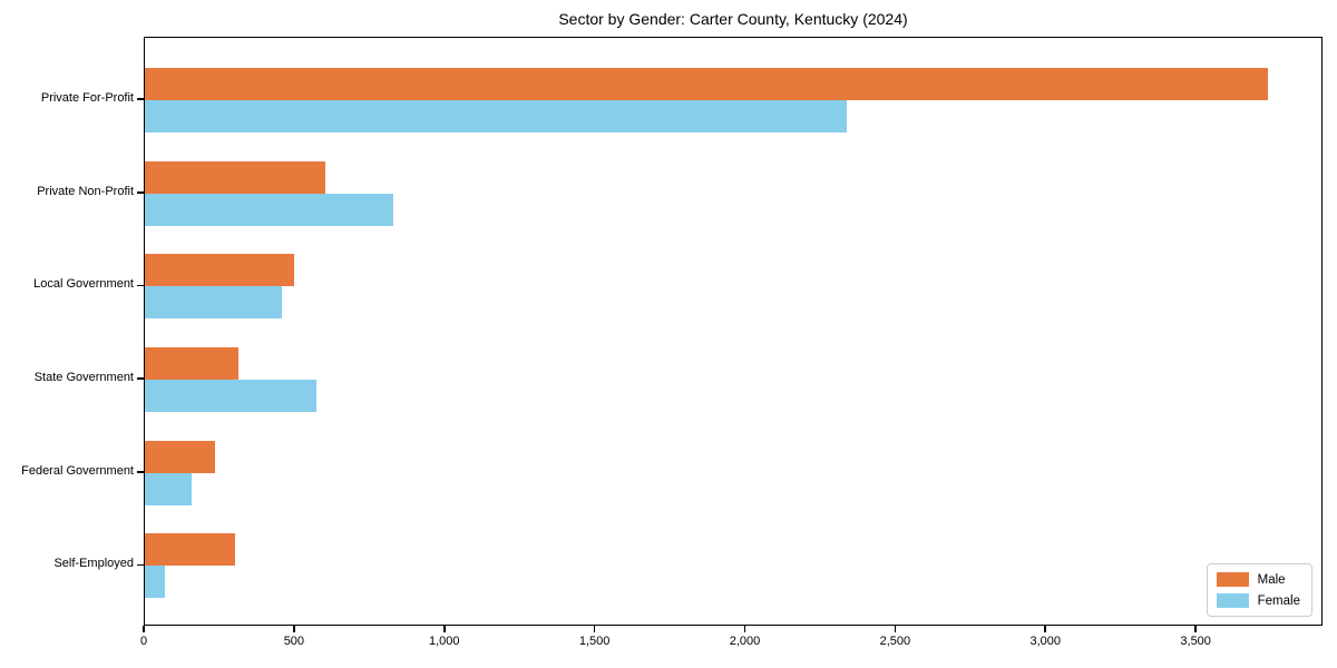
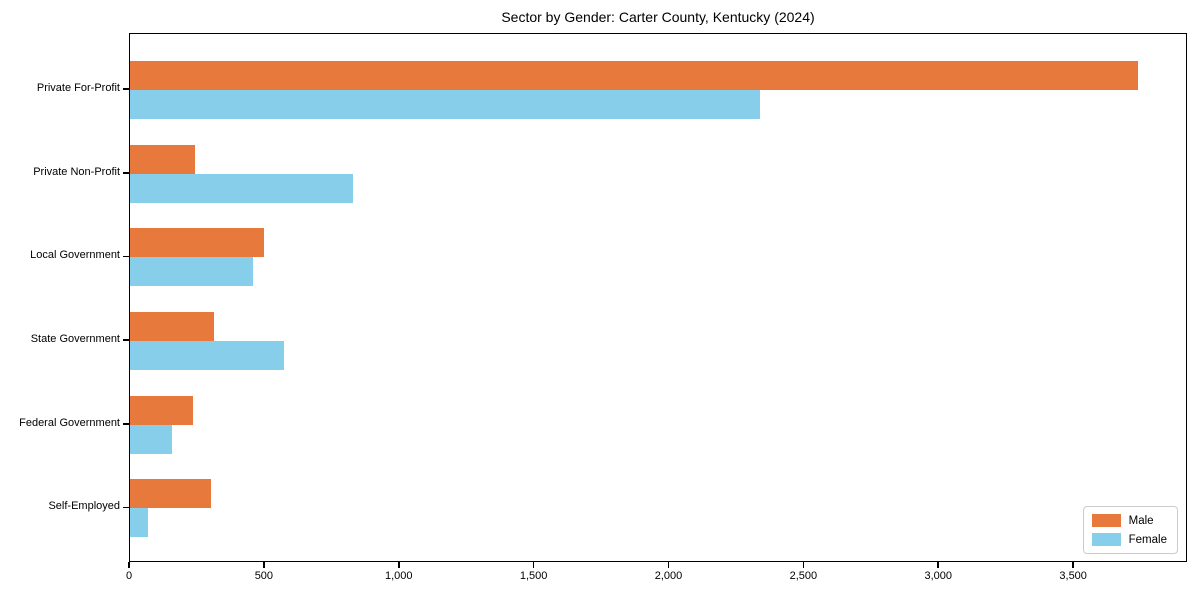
Male/Private Non-Profit: 600 -> 240
